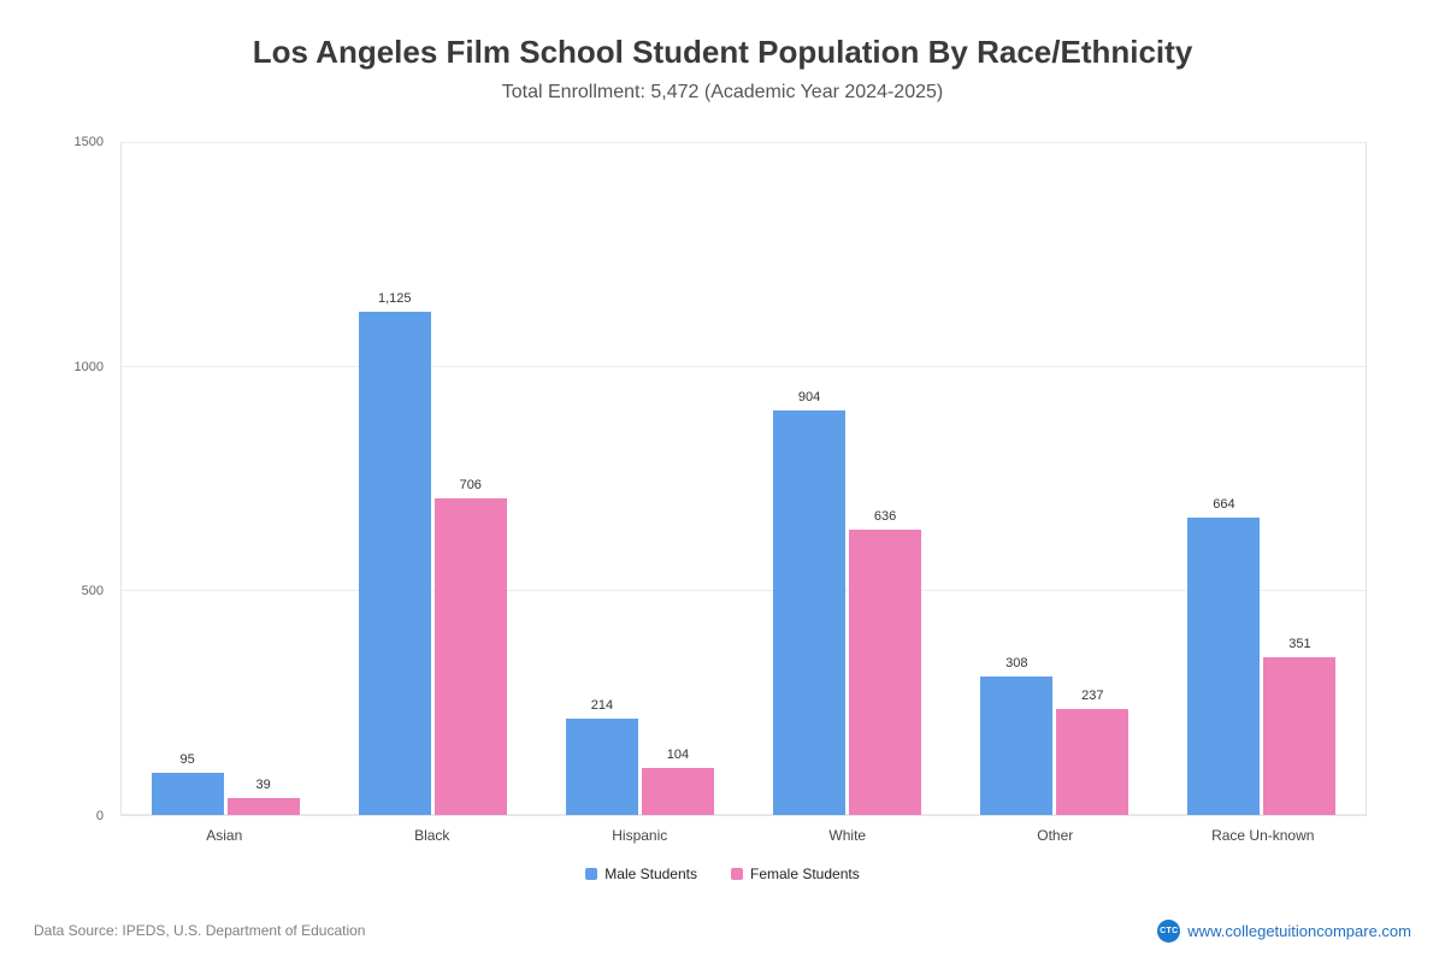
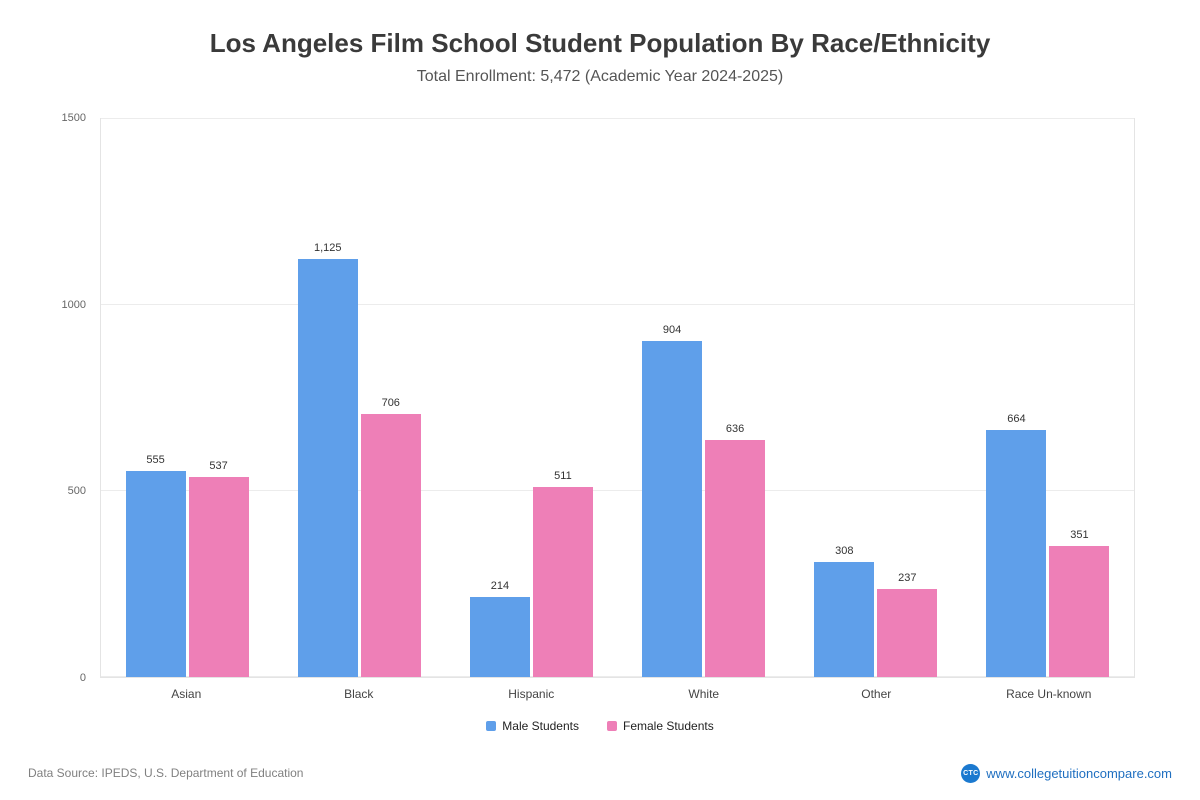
Male Students/Asian: 95 -> 555
Female Students/Asian: 39 -> 537
Female Students/Hispanic: 104 -> 511
